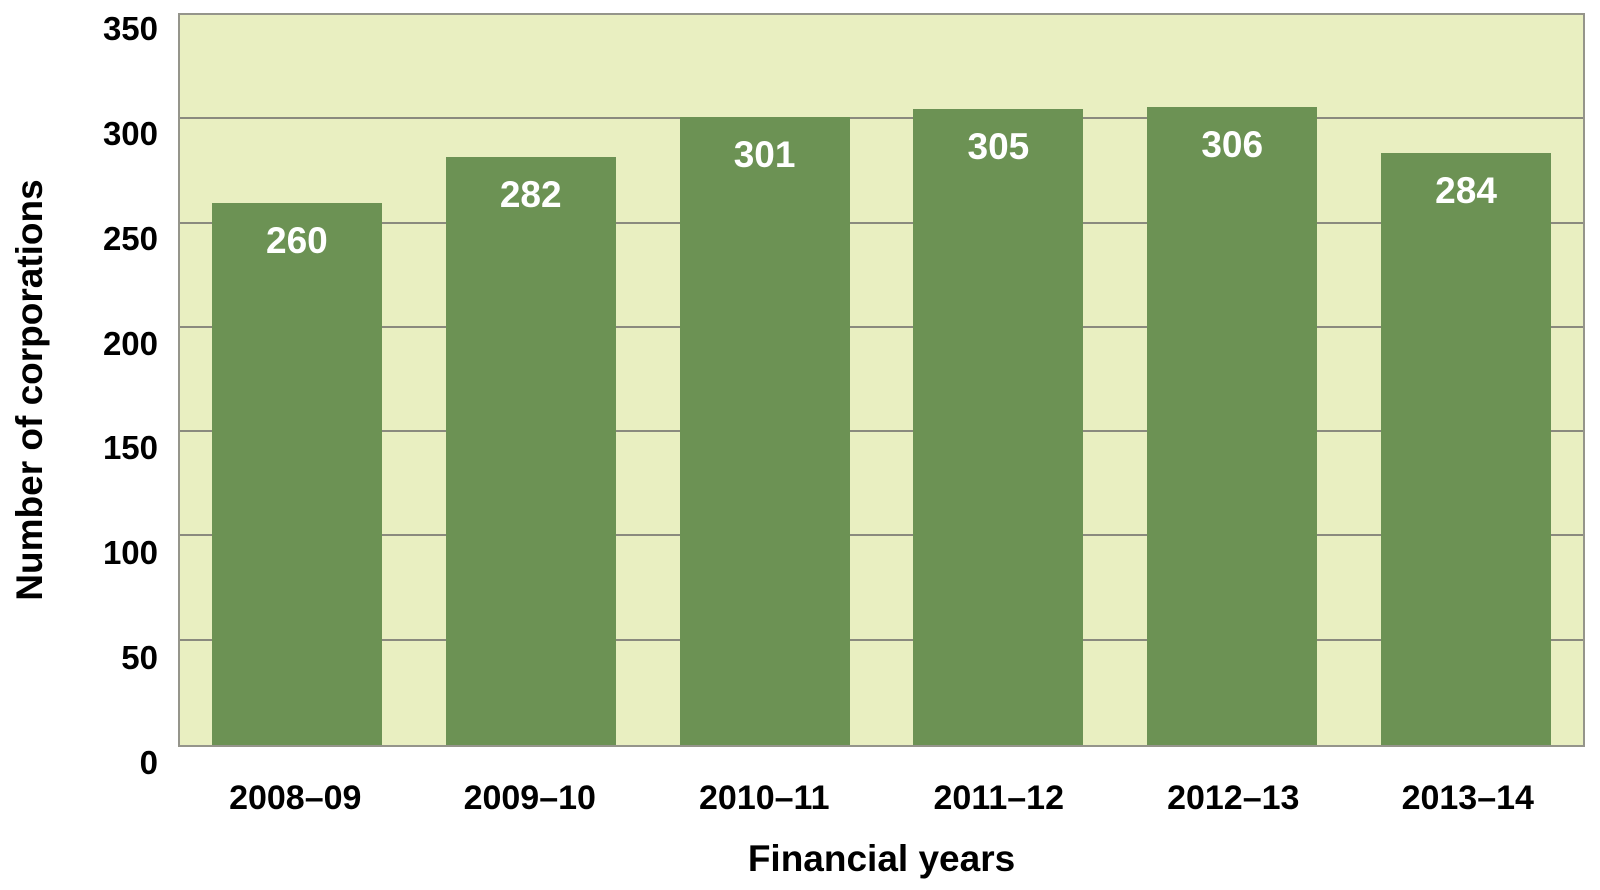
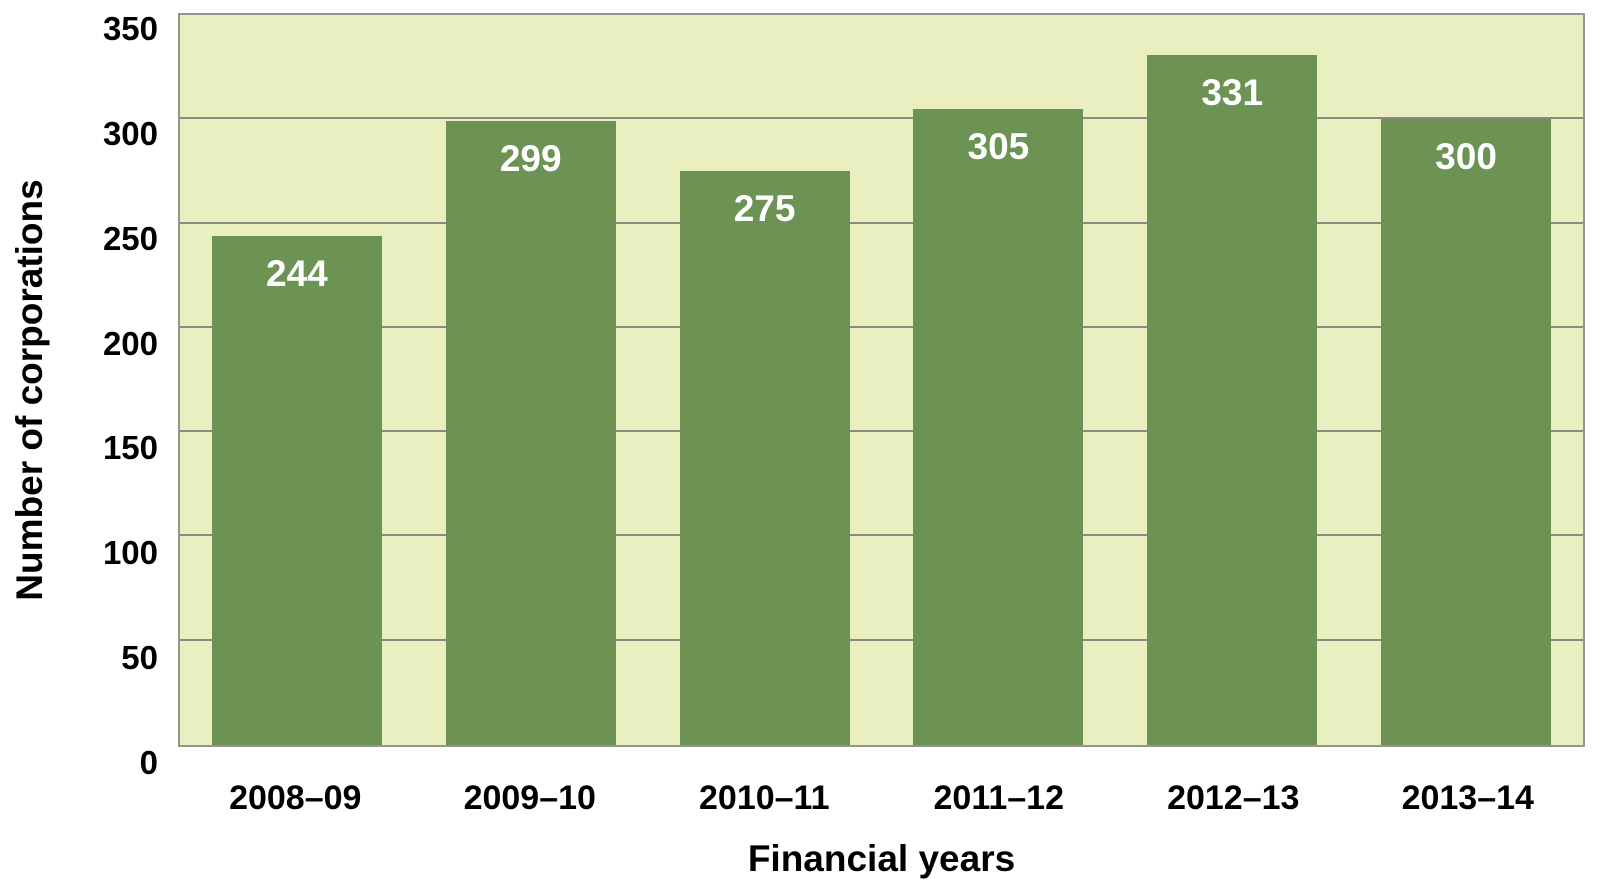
2008–09: 260 -> 244
2009–10: 282 -> 299
2010–11: 301 -> 275
2012–13: 306 -> 331
2013–14: 284 -> 300
